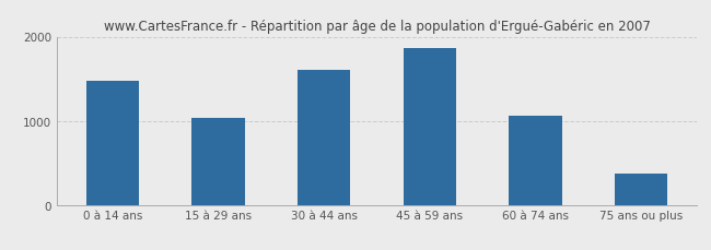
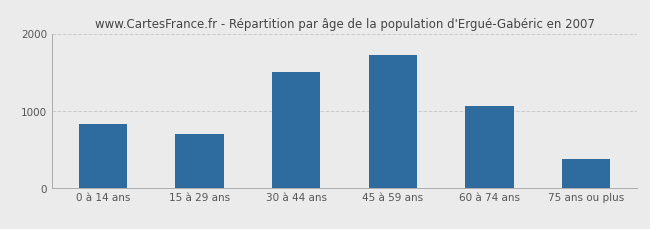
0 à 14 ans: 1480 -> 820
15 à 29 ans: 1030 -> 700
30 à 44 ans: 1600 -> 1500
45 à 59 ans: 1870 -> 1720
